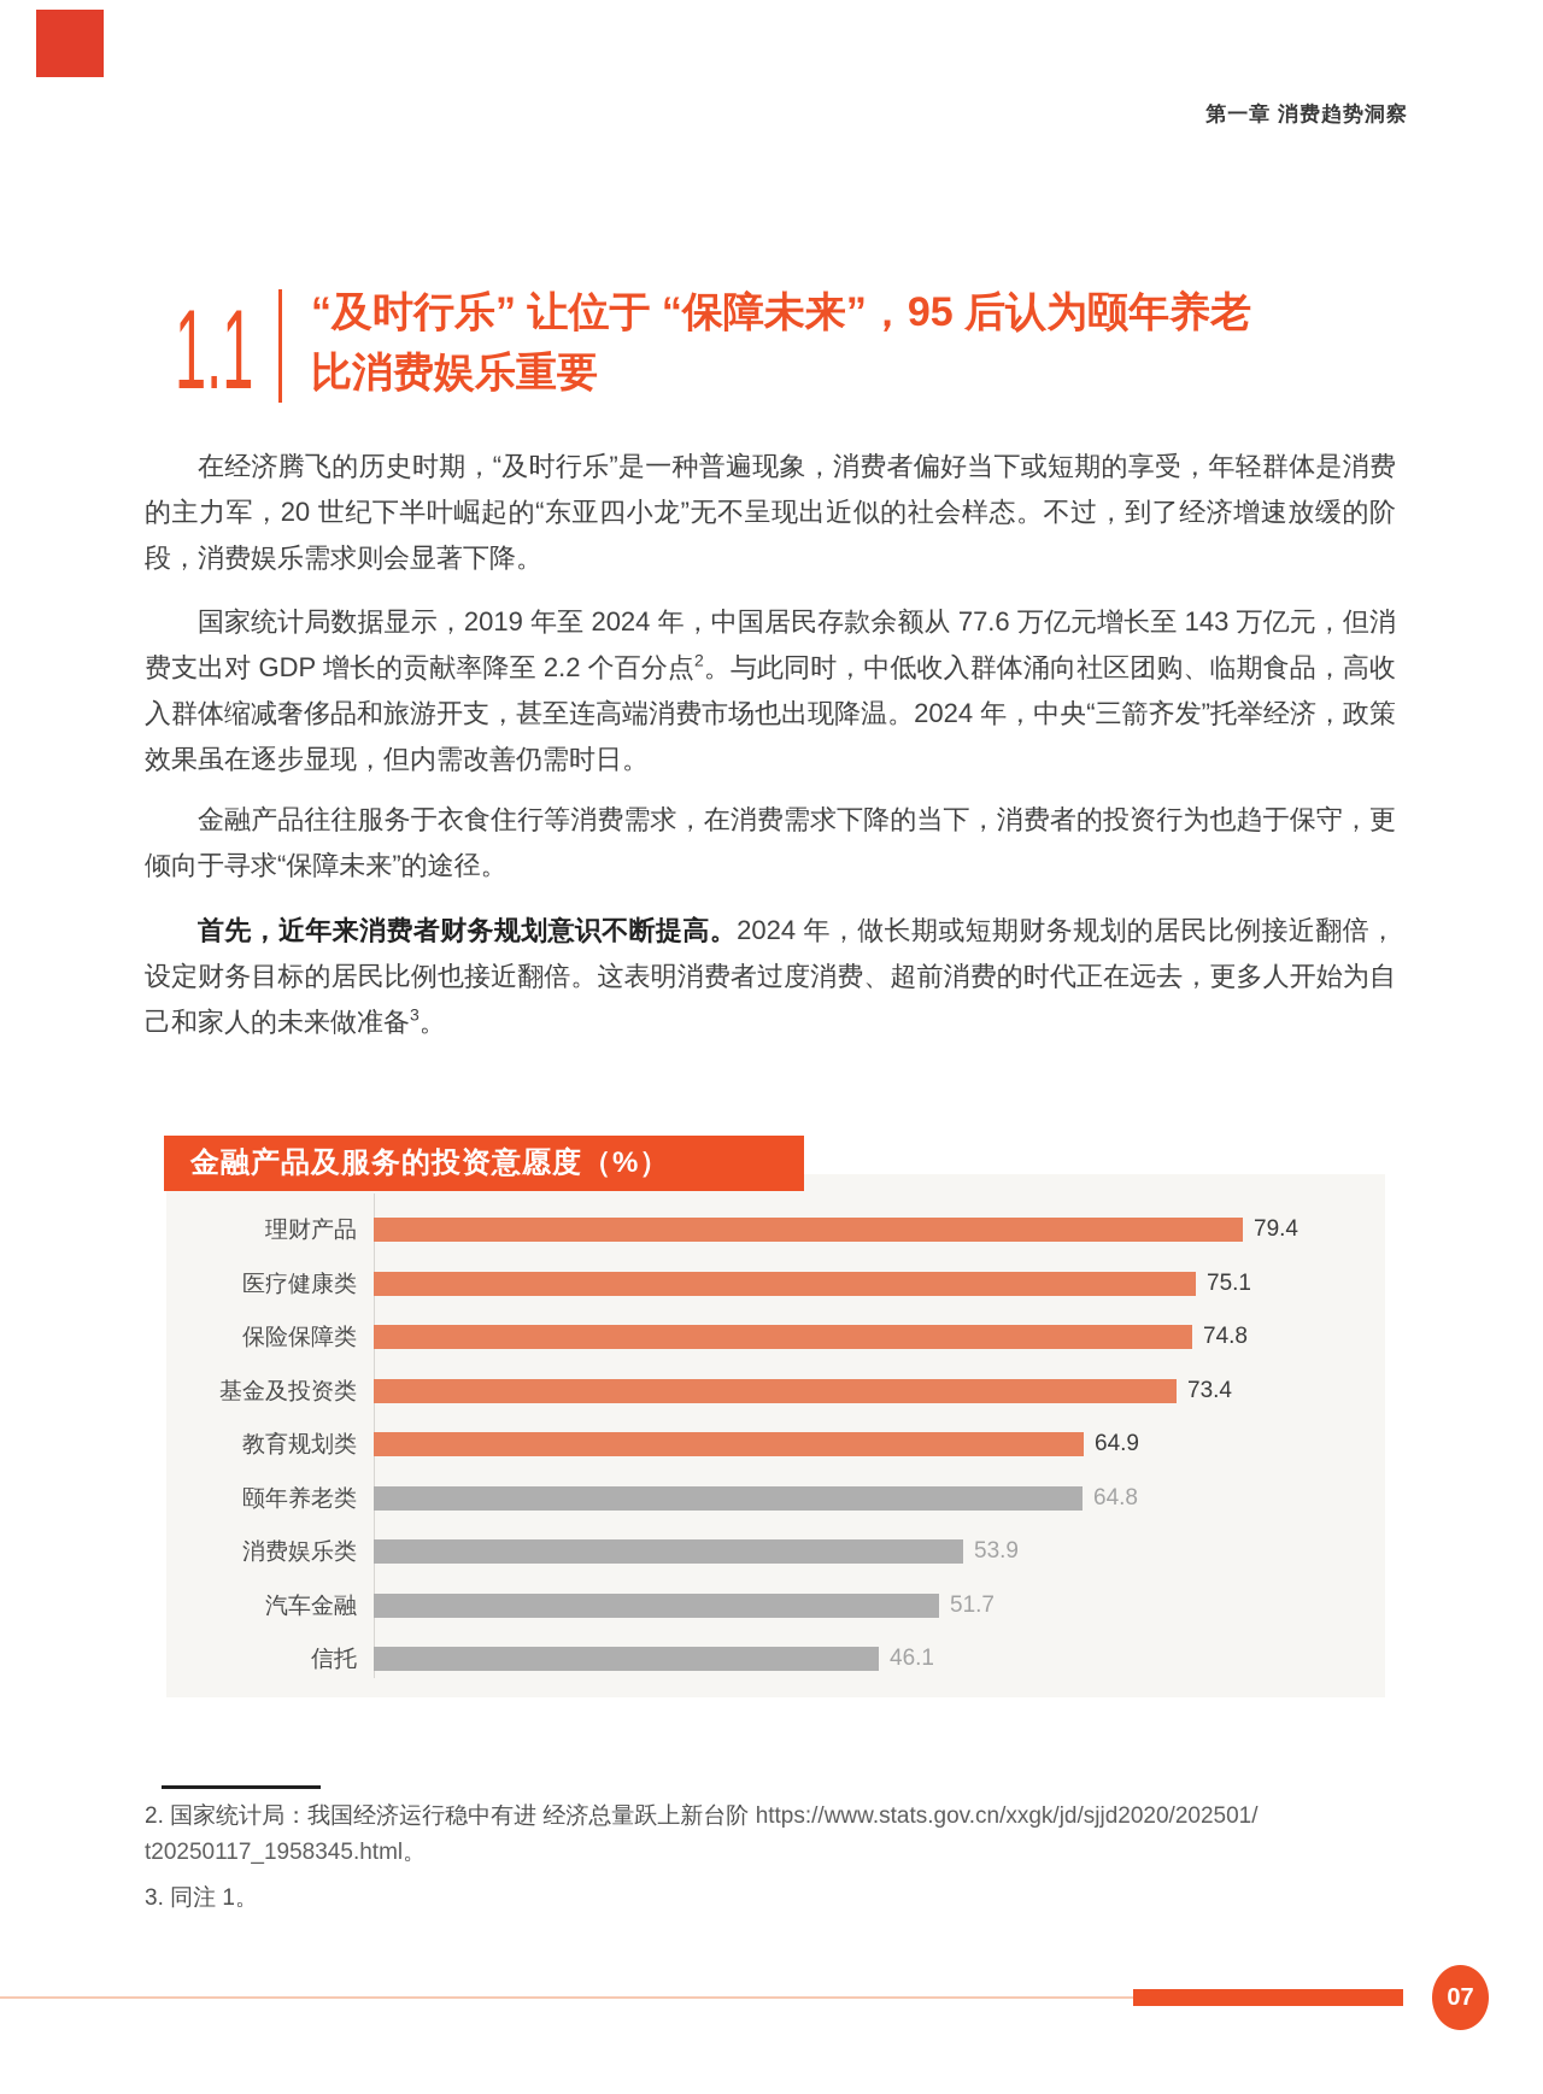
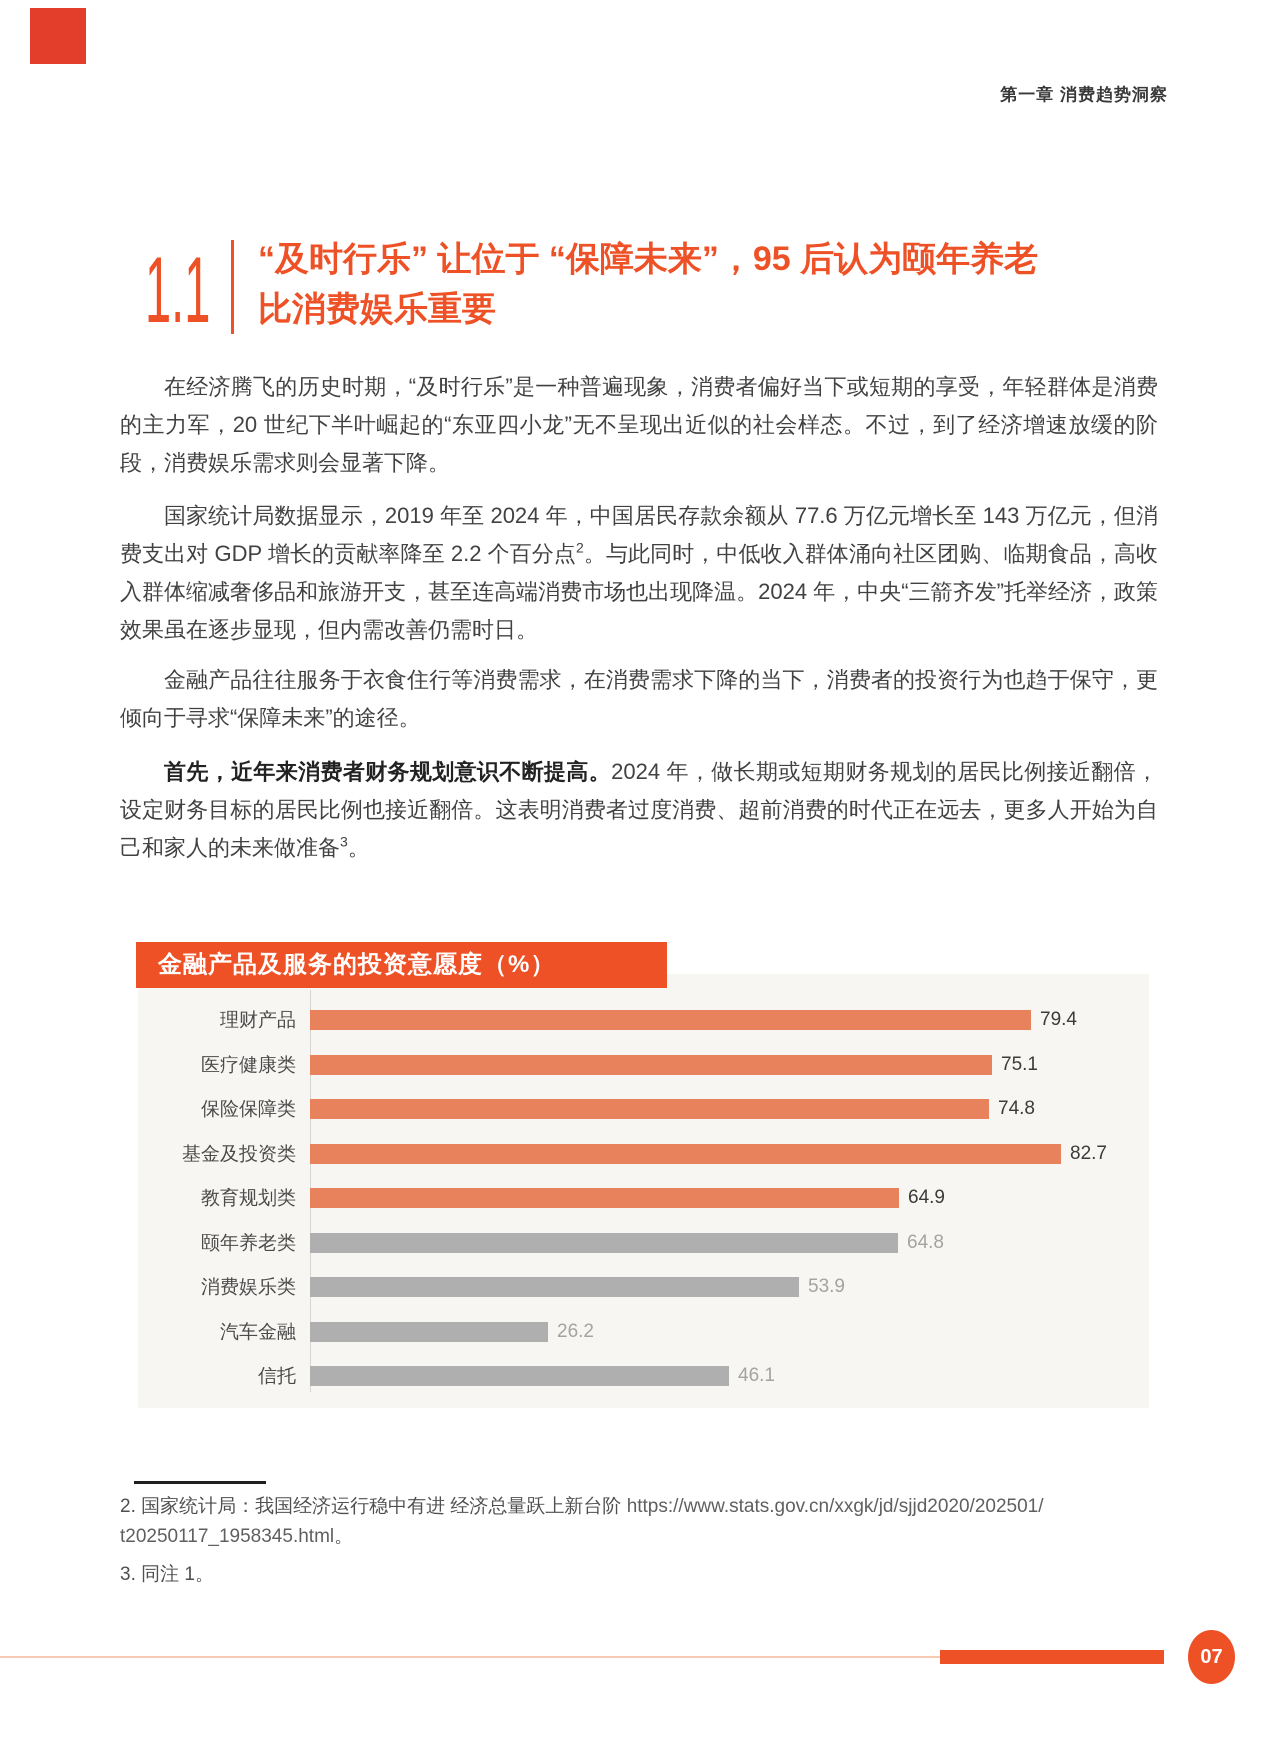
基金及投资类: 73.4 -> 82.7
汽车金融: 51.7 -> 26.2
